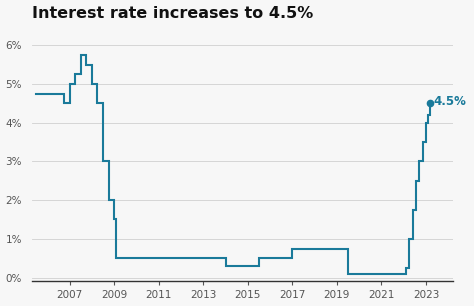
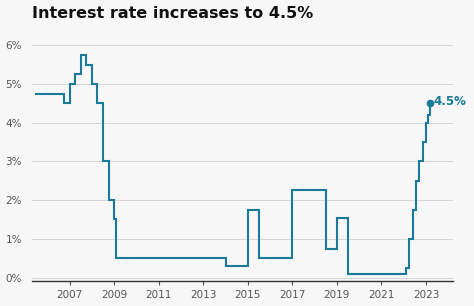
2015: 0.30% -> 1.75%
2017: 0.75% -> 2.25%
2019: 0.75% -> 1.55%
